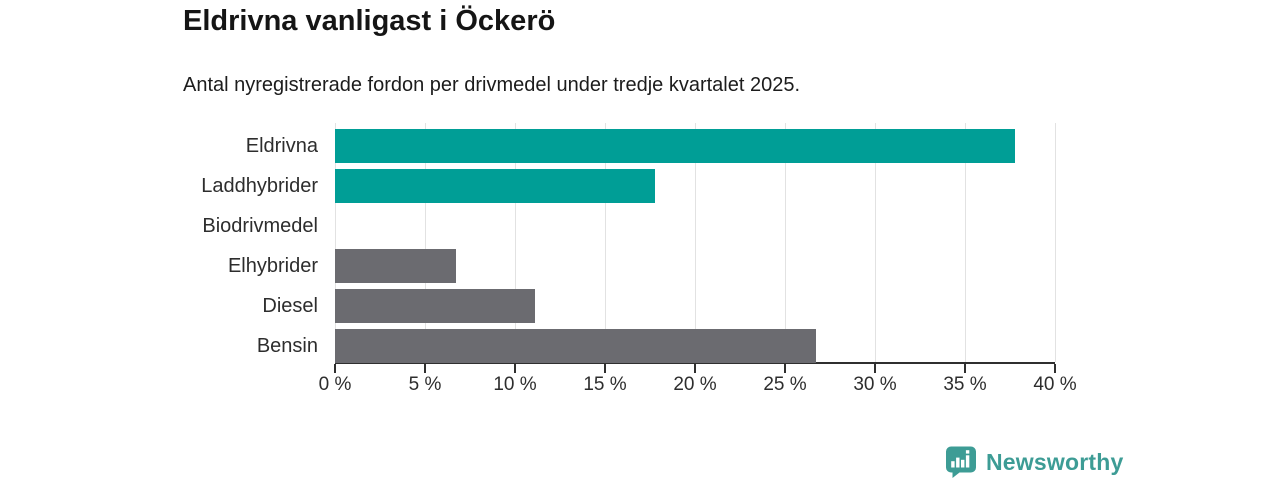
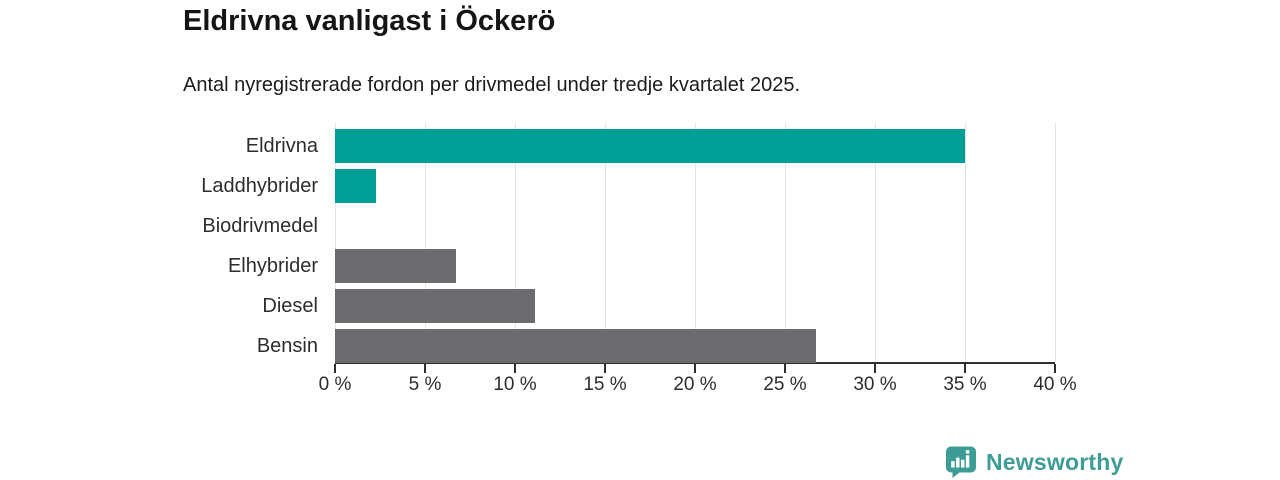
Eldrivna: 37.8% -> 35.0%
Laddhybrider: 17.8% -> 2.3%
